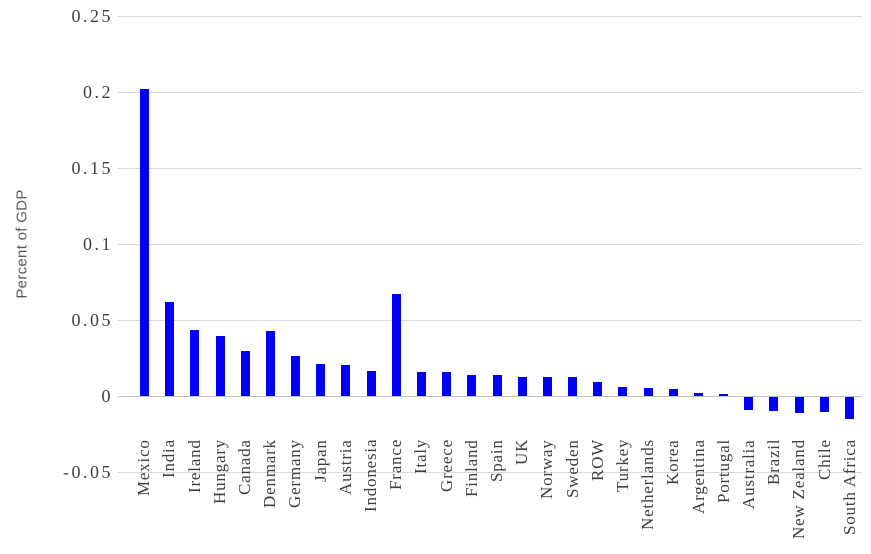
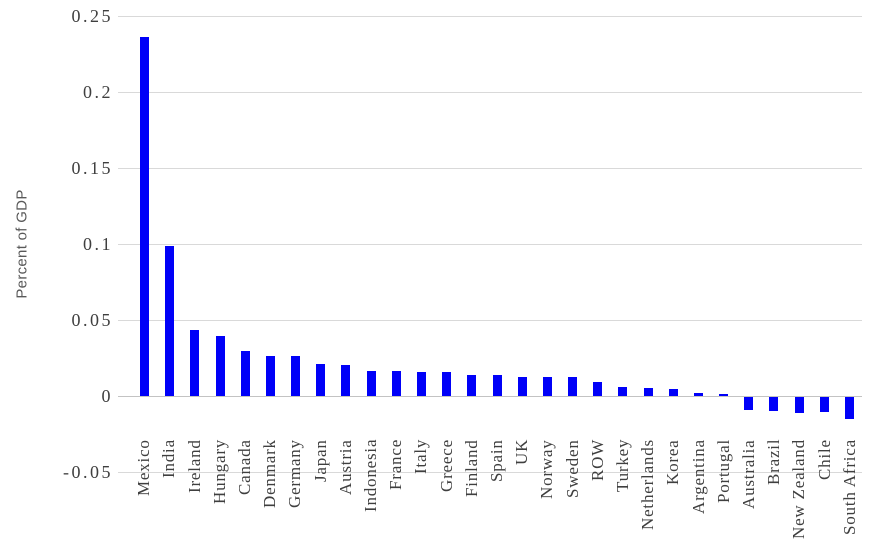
Mexico: 0.202 -> 0.236
India: 0.062 -> 0.099
Denmark: 0.043 -> 0.026
France: 0.067 -> 0.017
